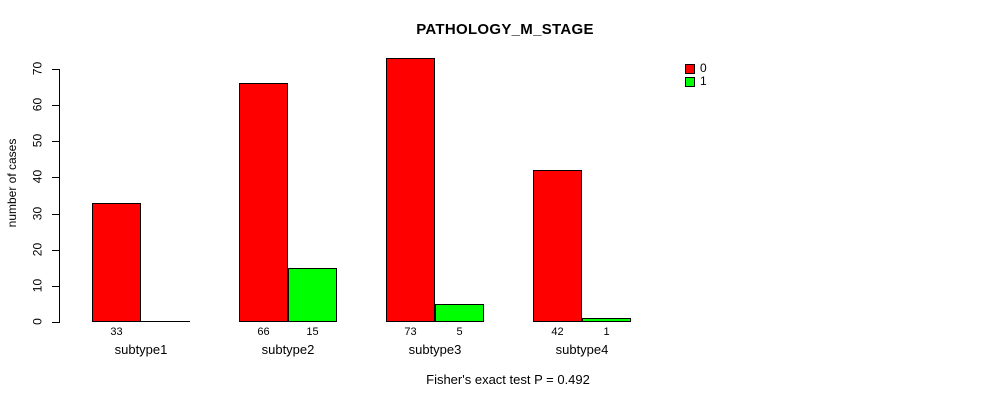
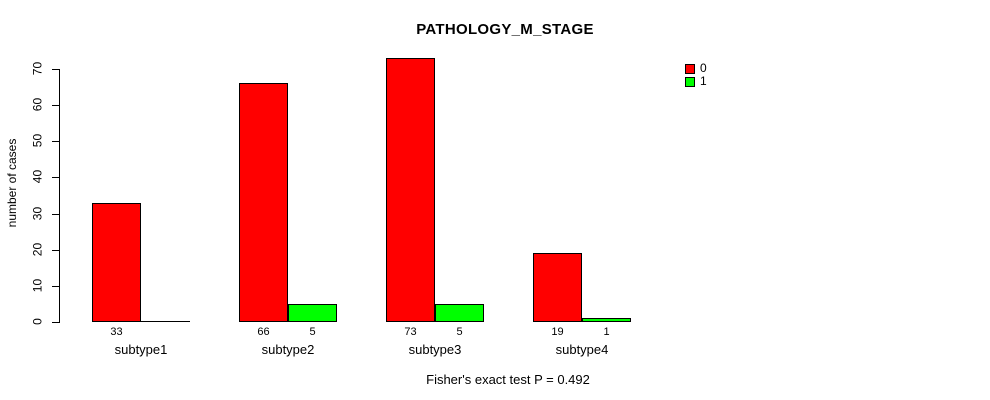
1/subtype2: 15 -> 5
0/subtype4: 42 -> 19
